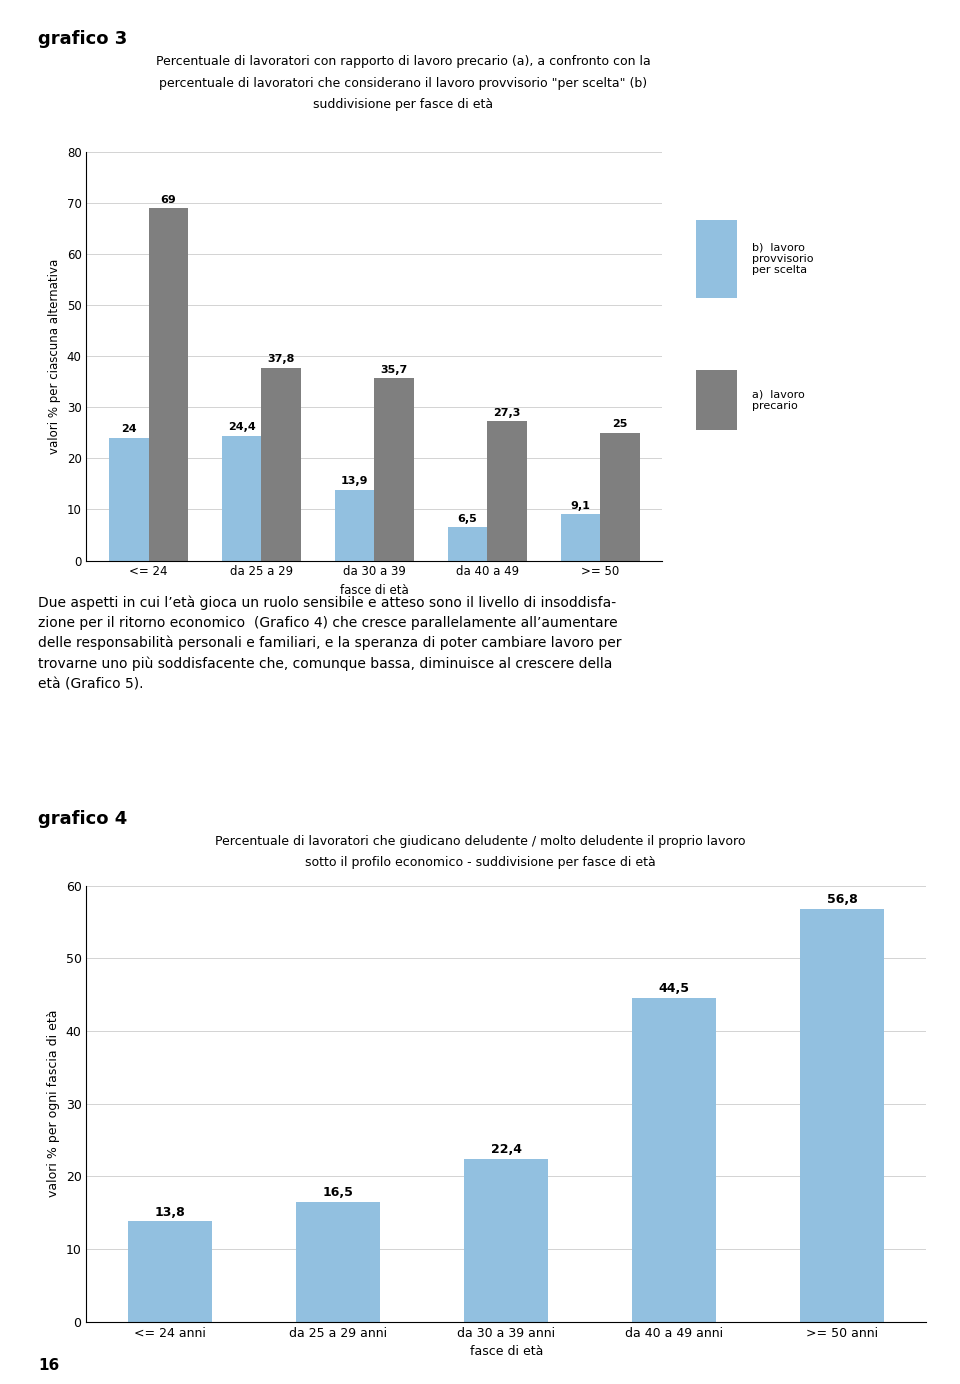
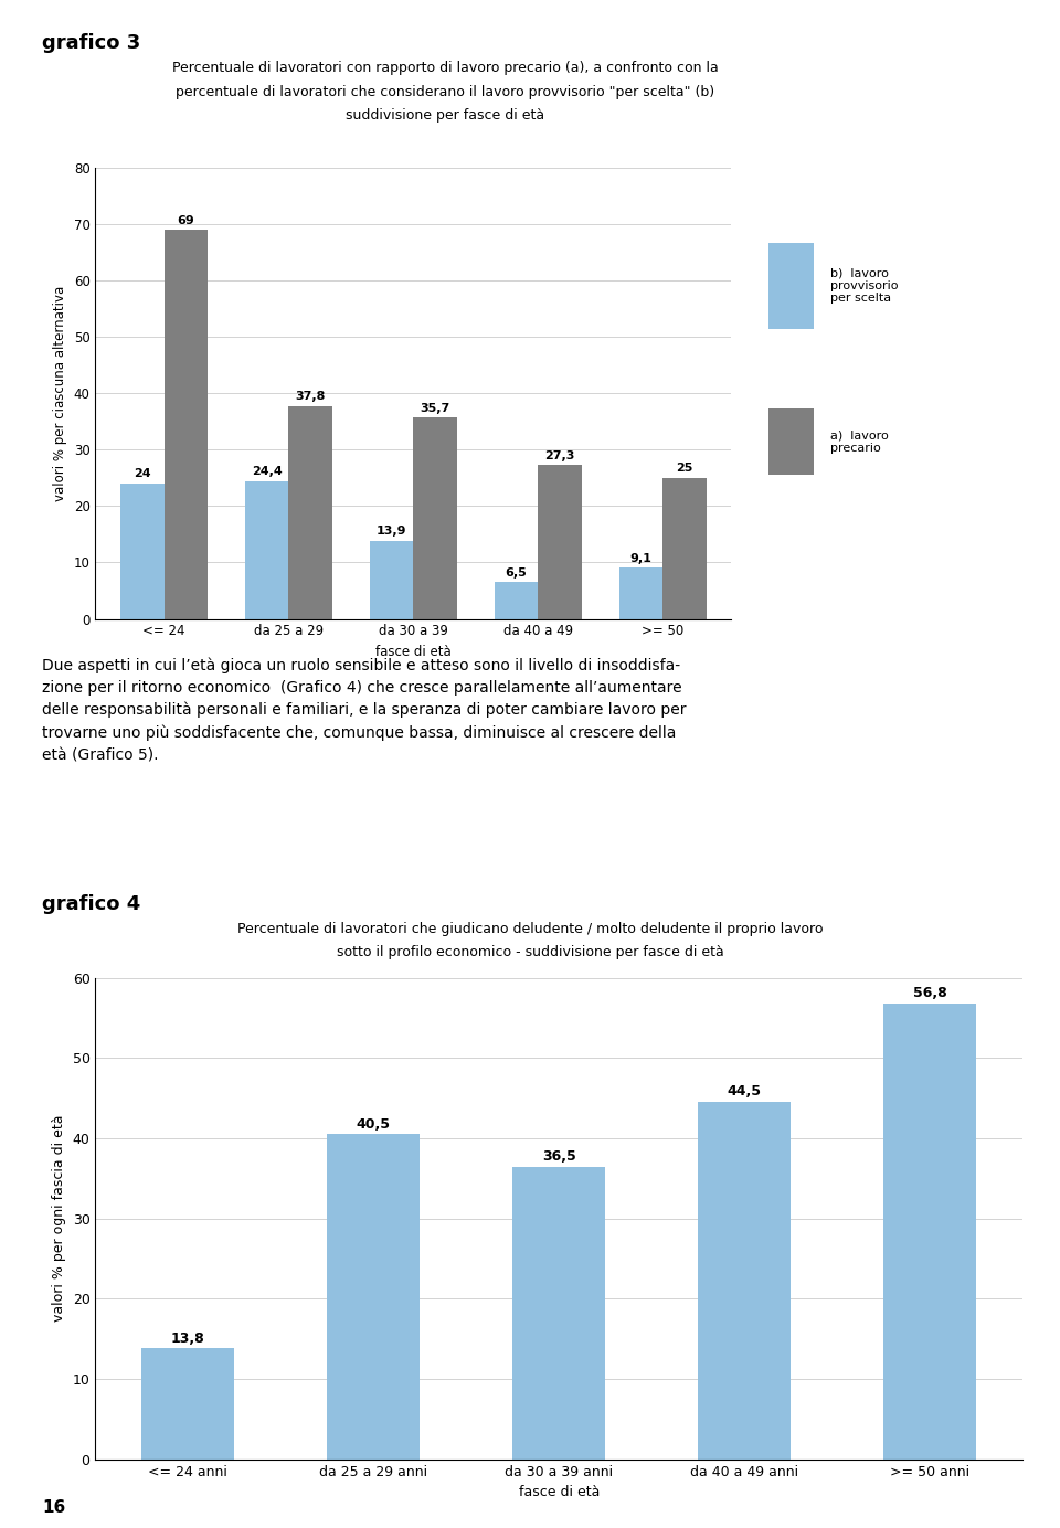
da 25 a 29 anni: 16,5 -> 40,5
da 30 a 39 anni: 22,4 -> 36,5
